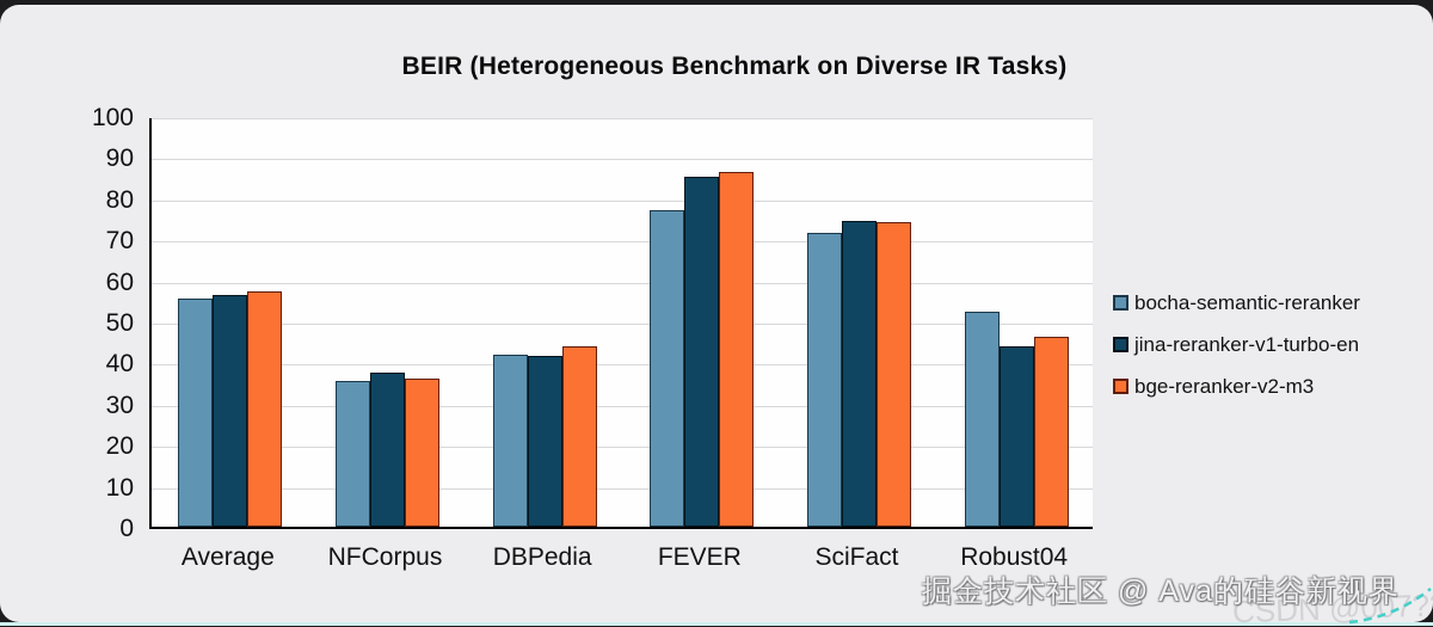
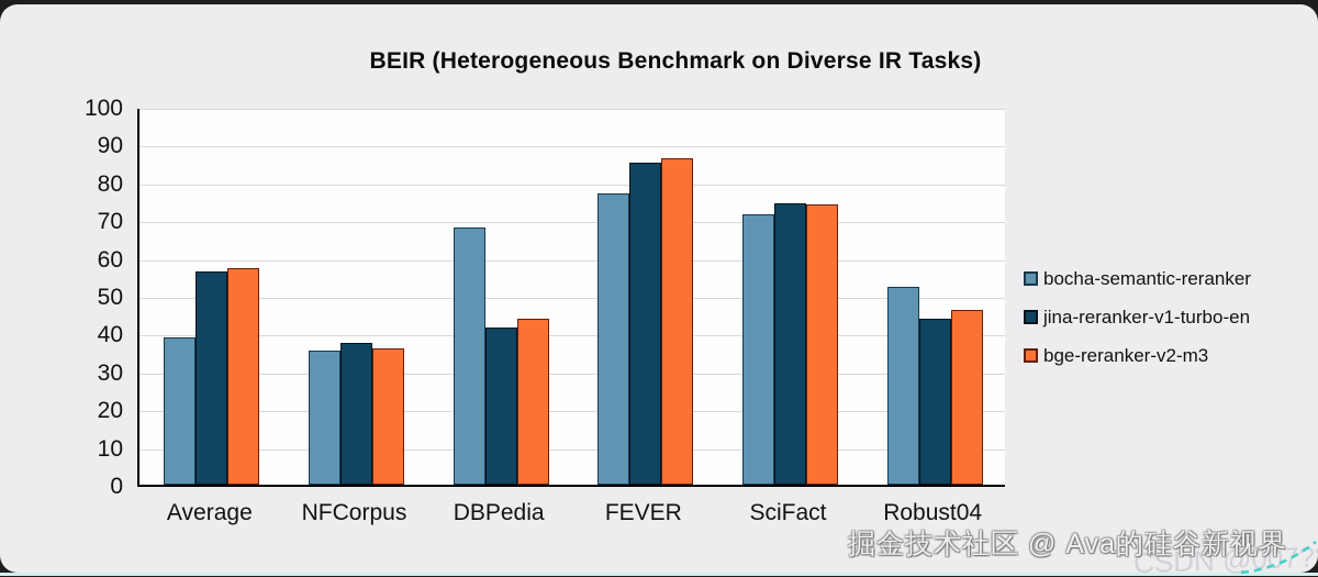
bocha-semantic-reranker/Average: 56 -> 39
bocha-semantic-reranker/DBPedia: 42 -> 68
